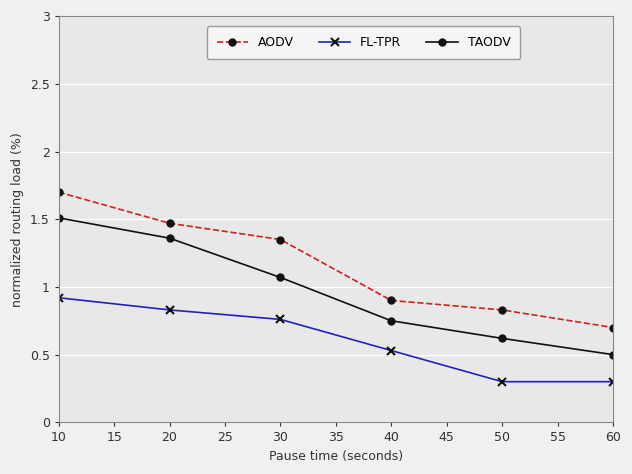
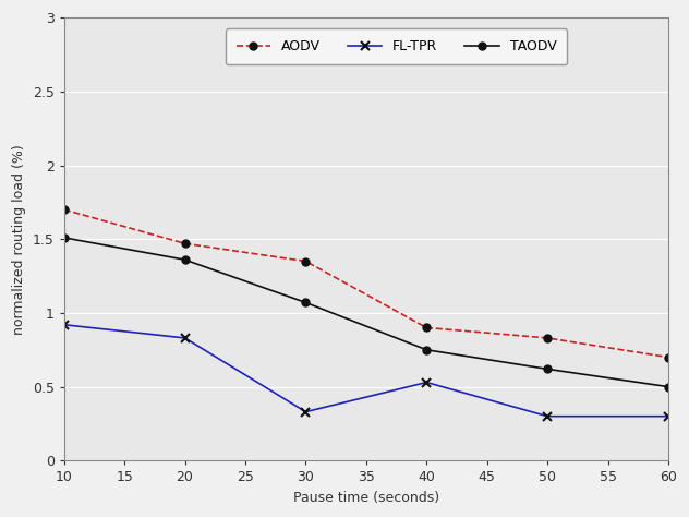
FL-TPR/30: 0.76 -> 0.33
